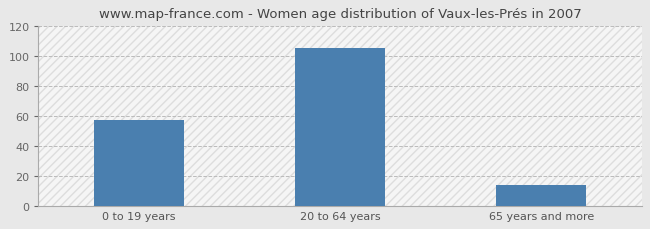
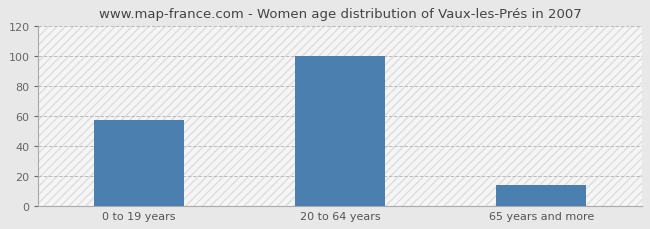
20 to 64 years: 105 -> 100
